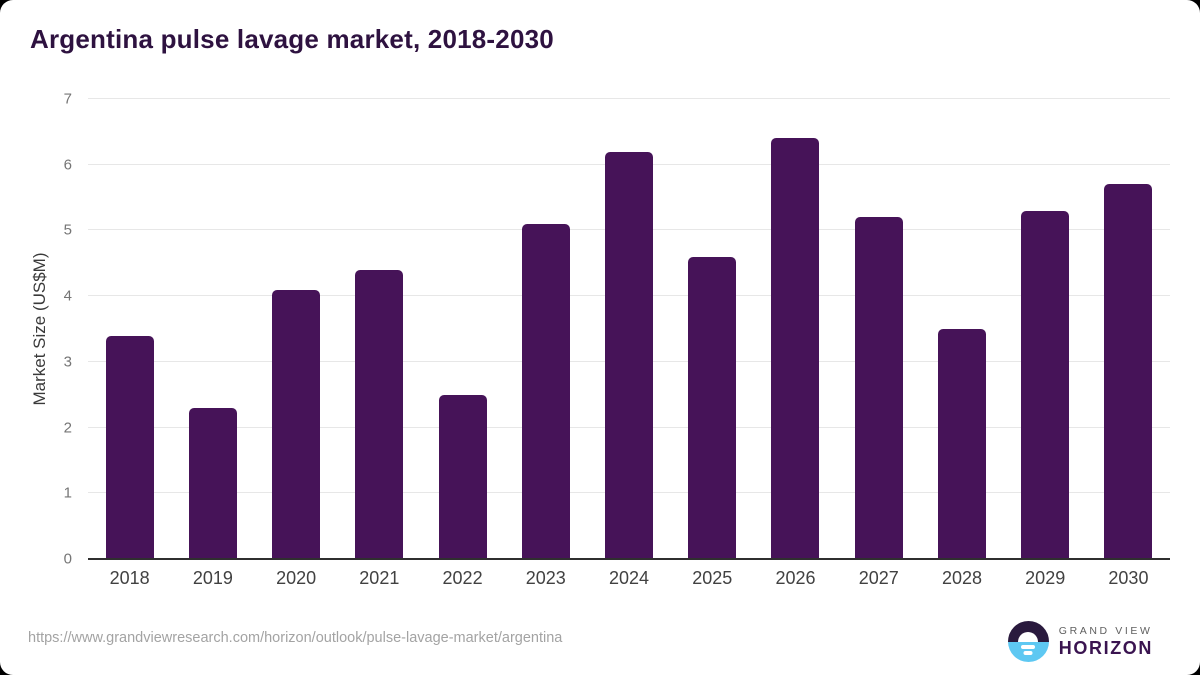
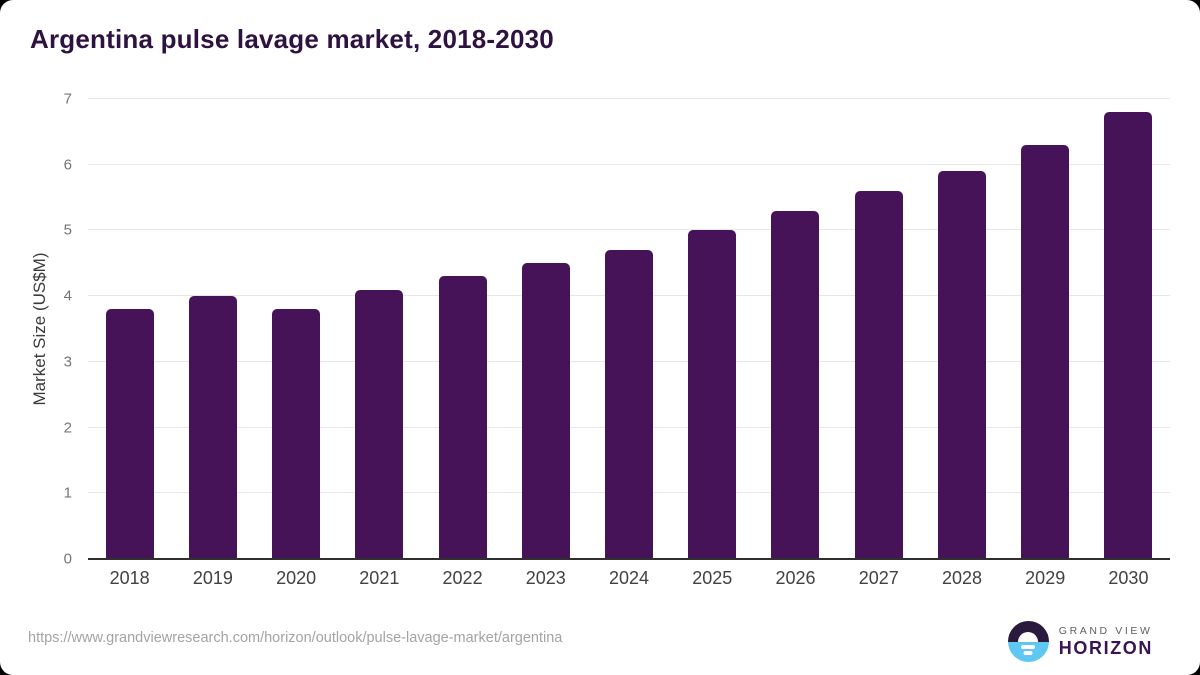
2018: 3.4 -> 3.8
2019: 2.3 -> 4.0
2020: 4.1 -> 3.8
2021: 4.4 -> 4.1
2022: 2.5 -> 4.3
2023: 5.1 -> 4.5
2024: 6.2 -> 4.7
2025: 4.6 -> 5.0
2026: 6.4 -> 5.3
2027: 5.2 -> 5.6
2028: 3.5 -> 5.9
2029: 5.3 -> 6.3
2030: 5.7 -> 6.8
